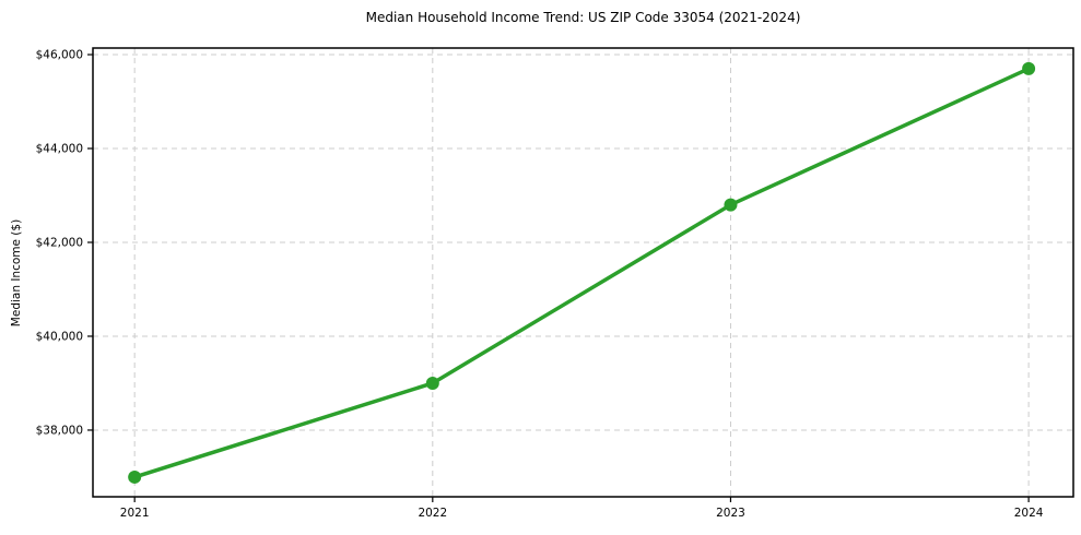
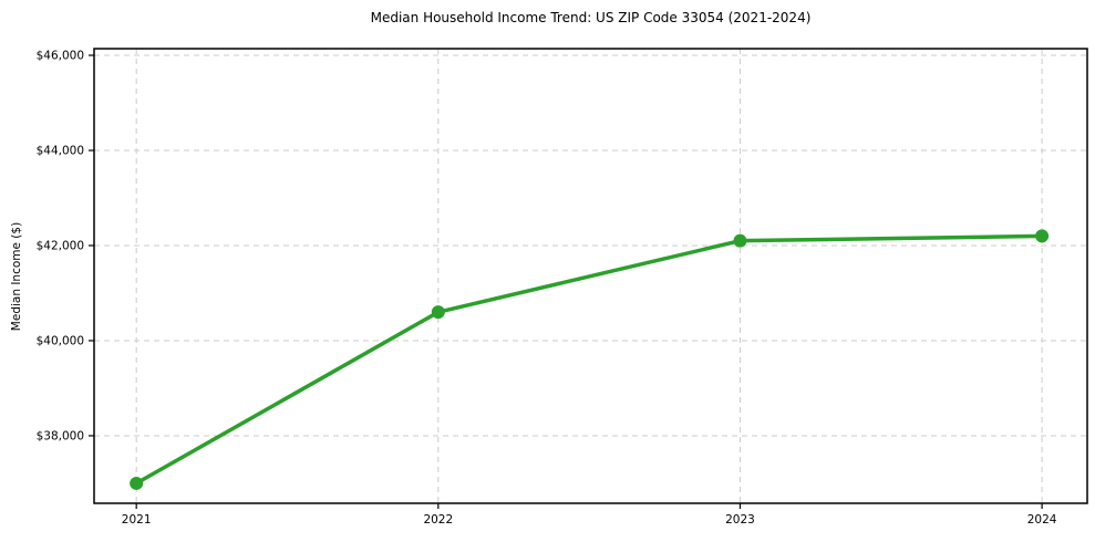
2022: $39000 -> $40600
2023: $42800 -> $42100
2024: $45700 -> $42200
